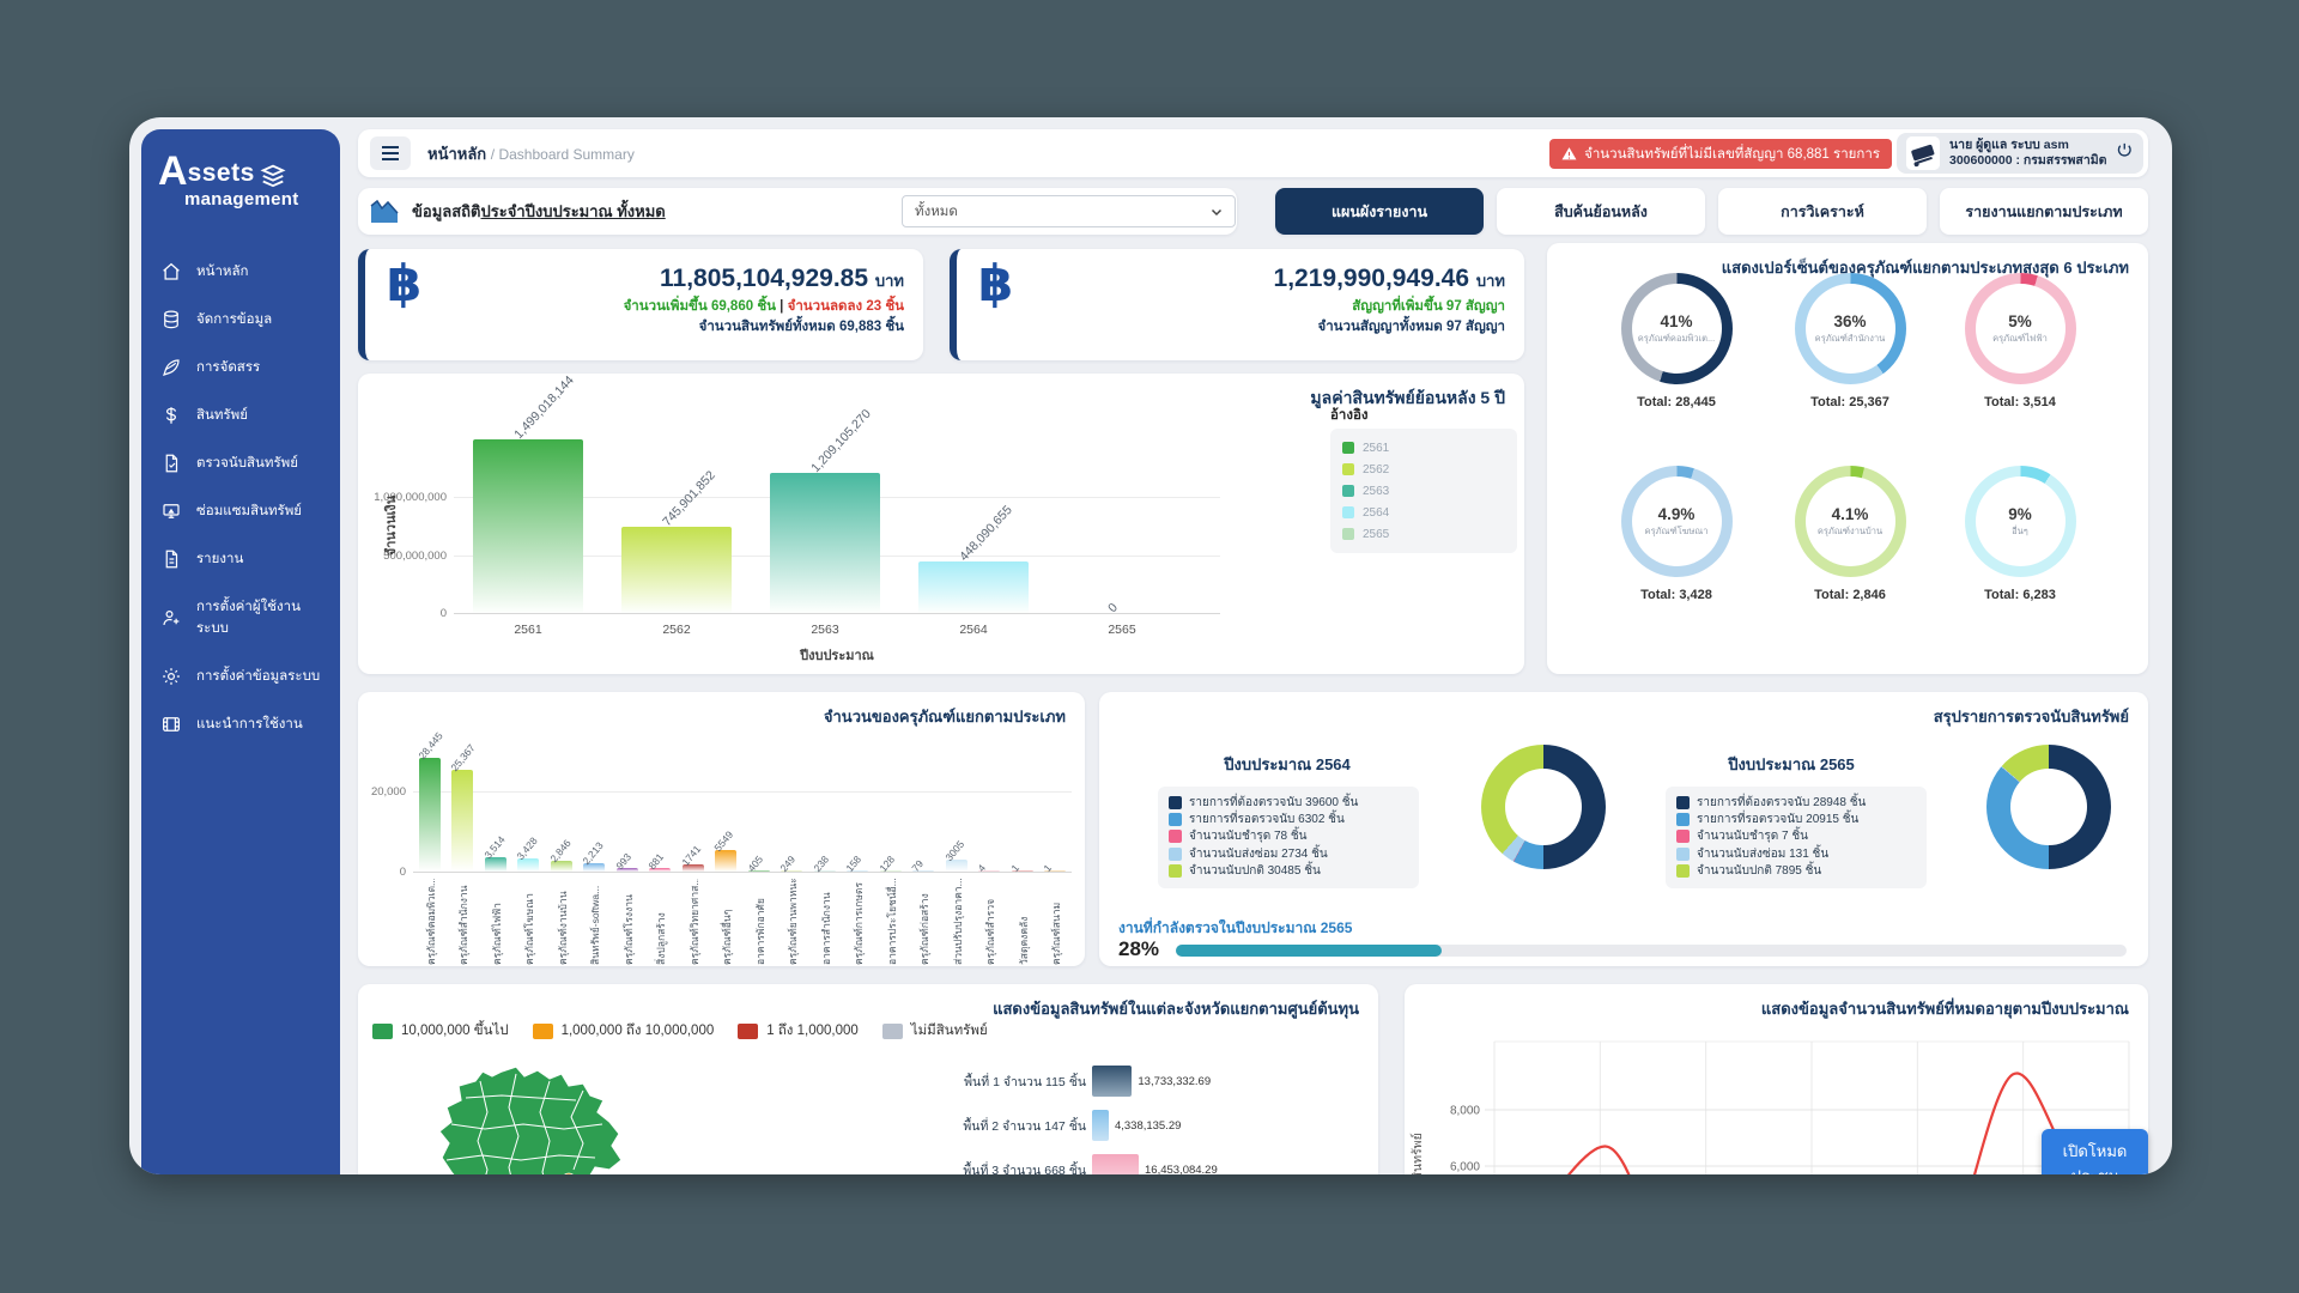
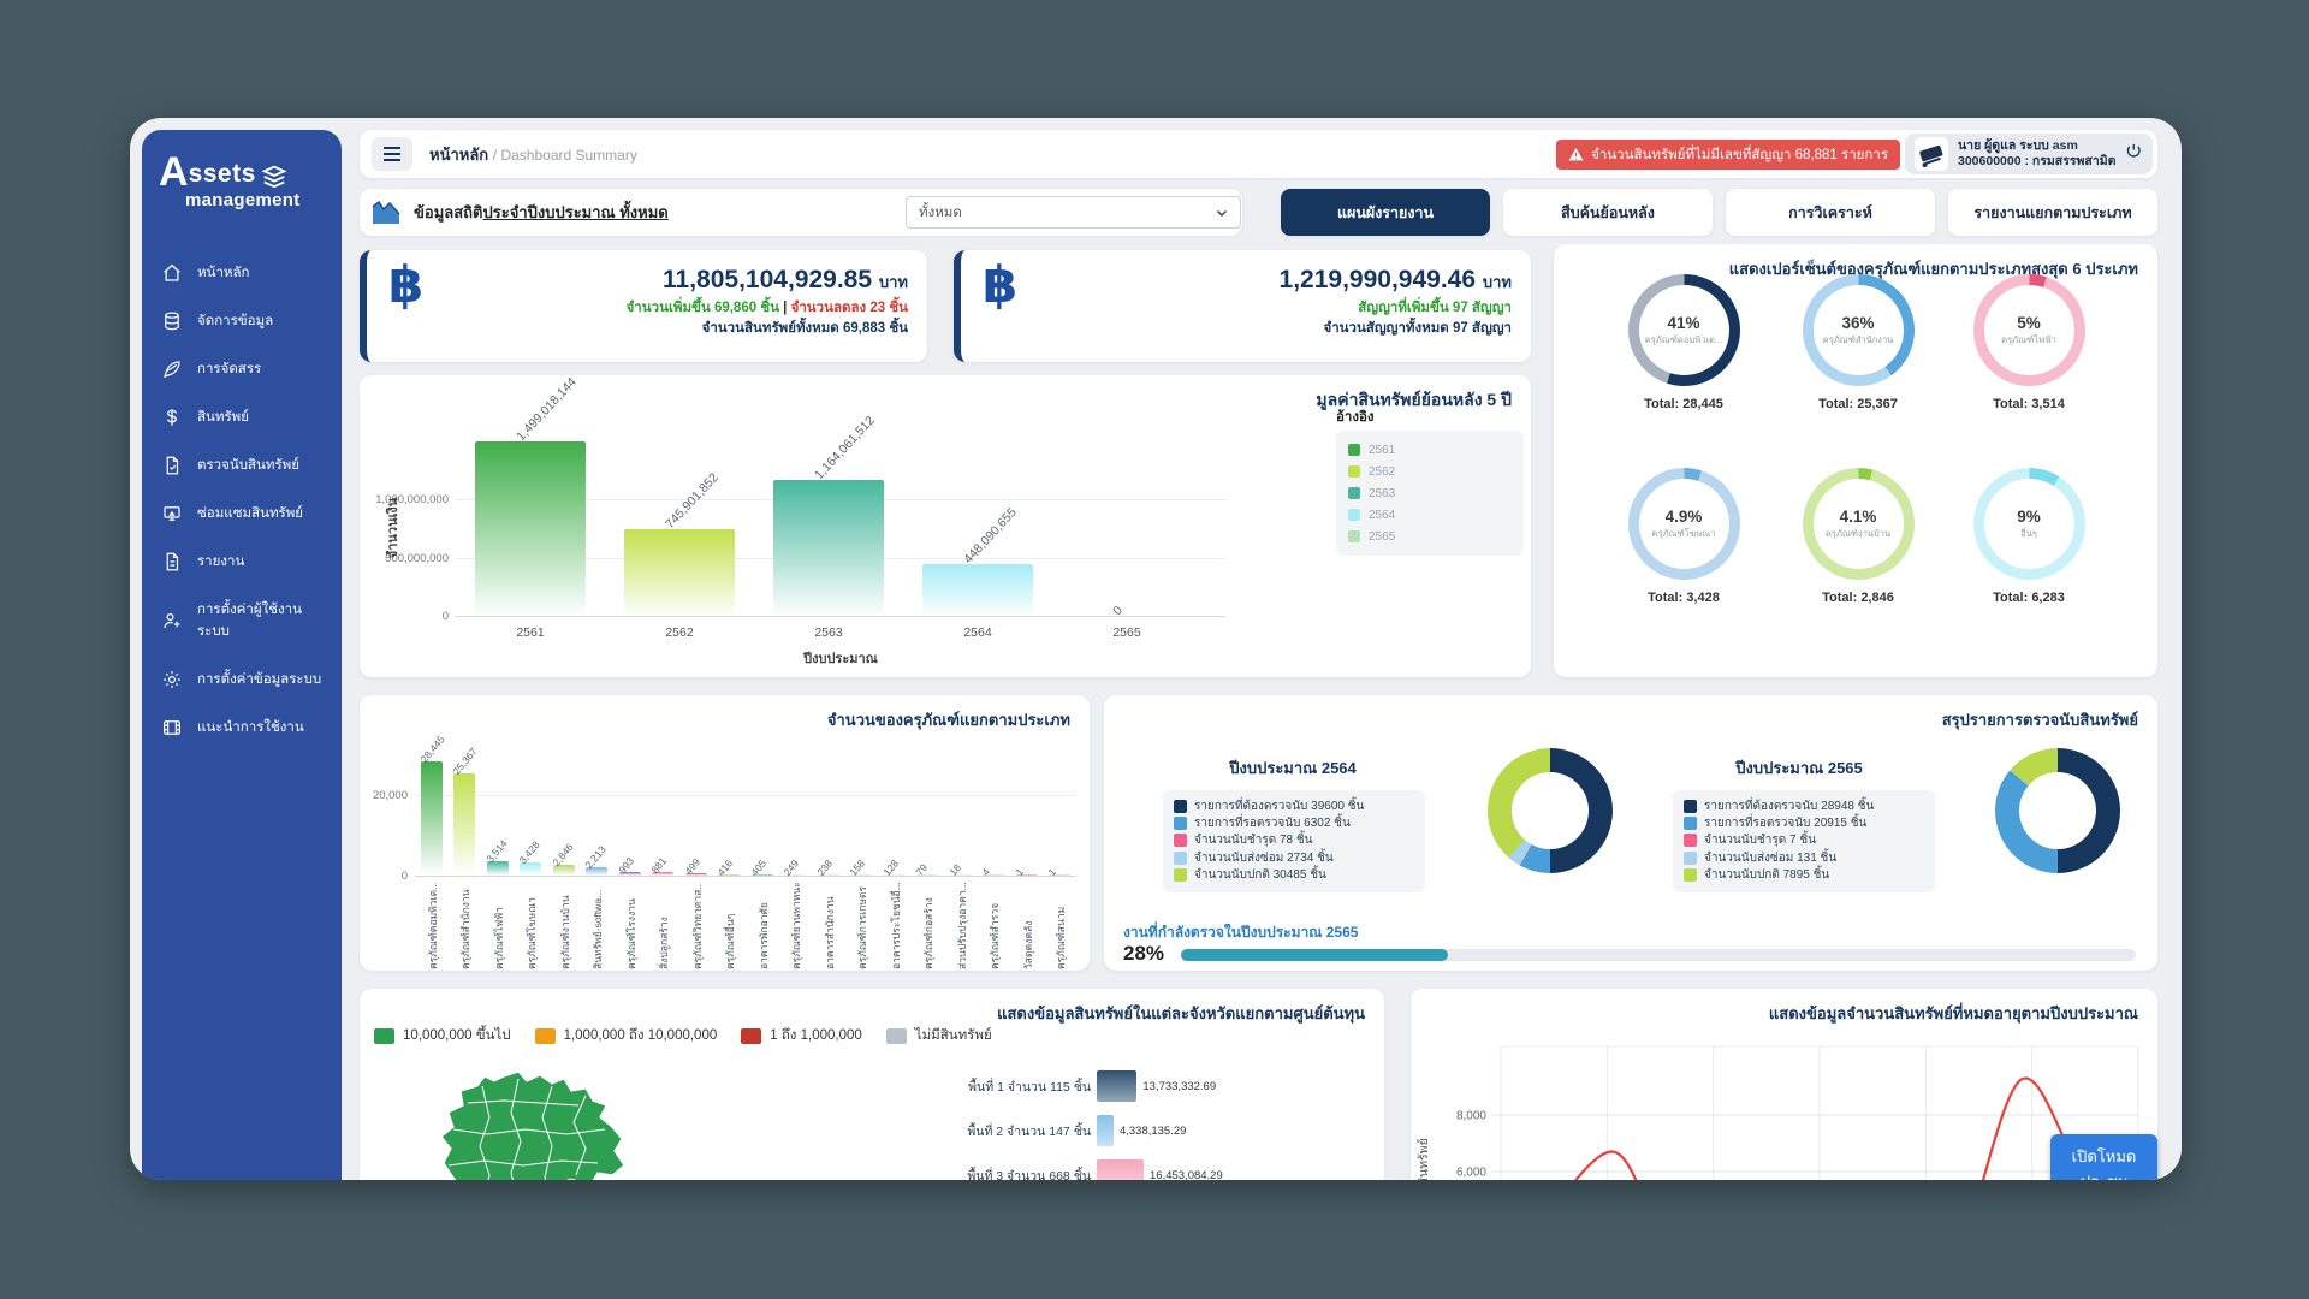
มูลค่าสินทรัพย์ย้อนหลัง 5 ปี/2563: 1,209,105,270 -> 1,164,061,512
จำนวนของครุภัณฑ์แยกตามประเภท/ครุภัณฑ์วิทยาศาส...: 1741 -> 499
จำนวนของครุภัณฑ์แยกตามประเภท/ครุภัณฑ์อื่นๆ: 5549 -> 416
จำนวนของครุภัณฑ์แยกตามประเภท/ส่วนปรับปรุงอาคา...: 3005 -> 18
